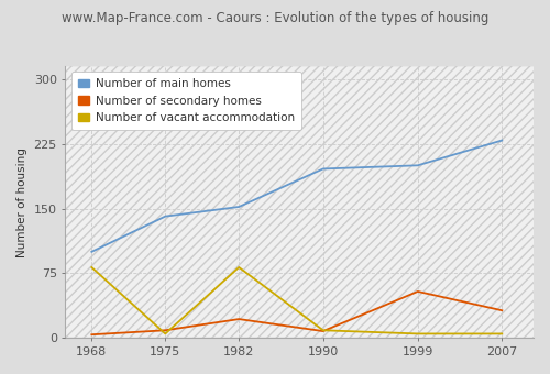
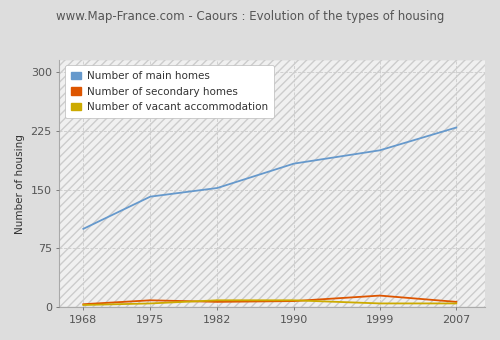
Number of vacant accommodation/1968: 82 -> 3
Number of secondary homes/1982: 22 -> 7
Number of vacant accommodation/1982: 82 -> 9
Number of main homes/1990: 196 -> 183
Number of secondary homes/1999: 54 -> 15
Number of secondary homes/2007: 32 -> 7
